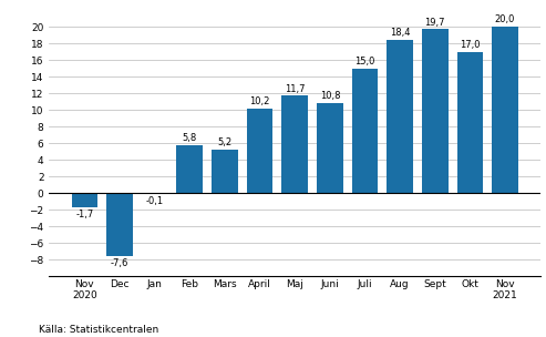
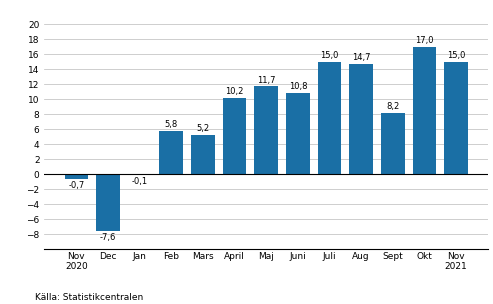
Nov 2020: -1,7 -> -0,7
Aug: 18,4 -> 14,7
Sept: 19,7 -> 8,2
Nov 2021: 20,0 -> 15,0
